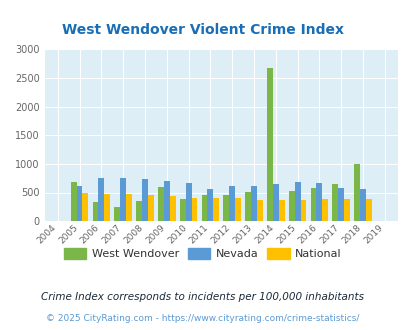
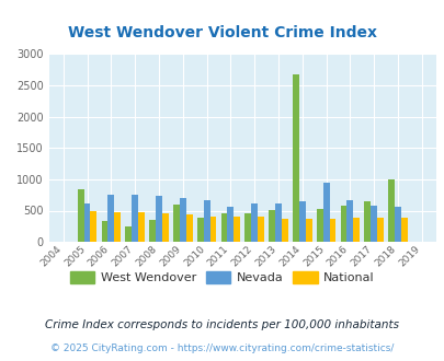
West Wendover/2005: 680 -> 840
Nevada/2015: 690 -> 940
